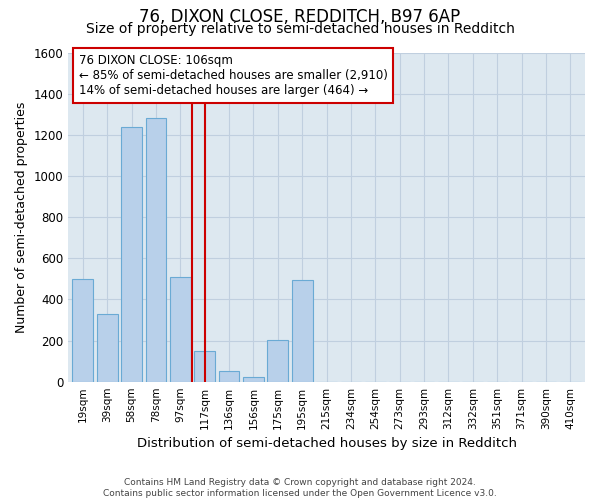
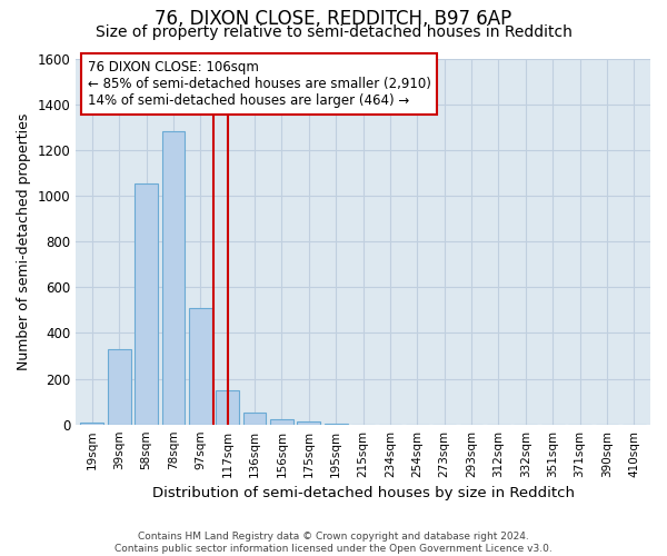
19sqm: 500 -> 10
58sqm: 1240 -> 1055
175sqm: 205 -> 15
195sqm: 495 -> 5
